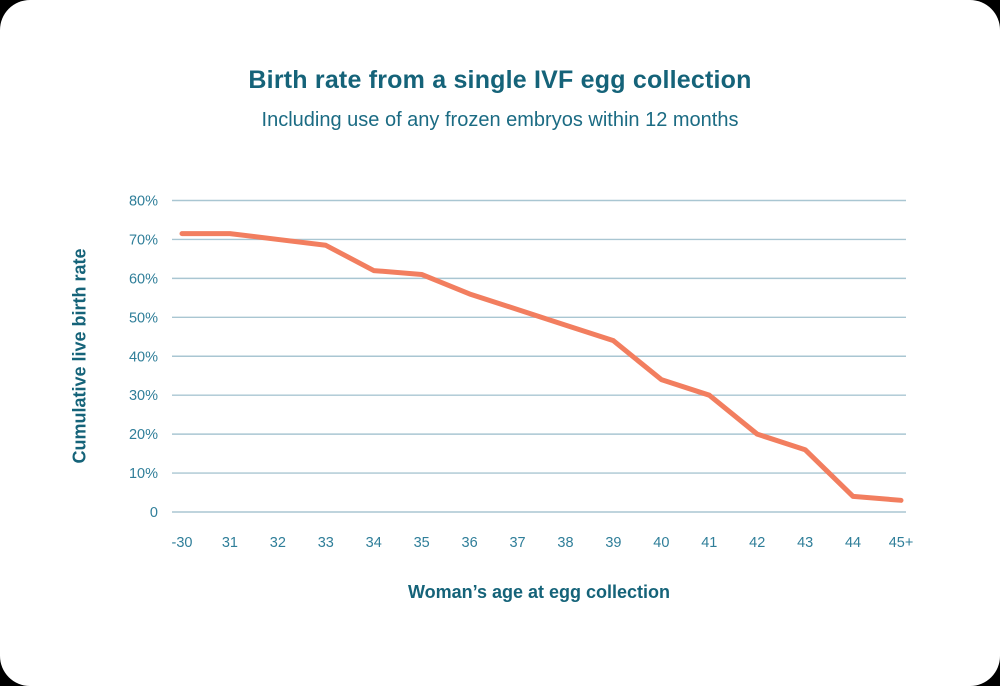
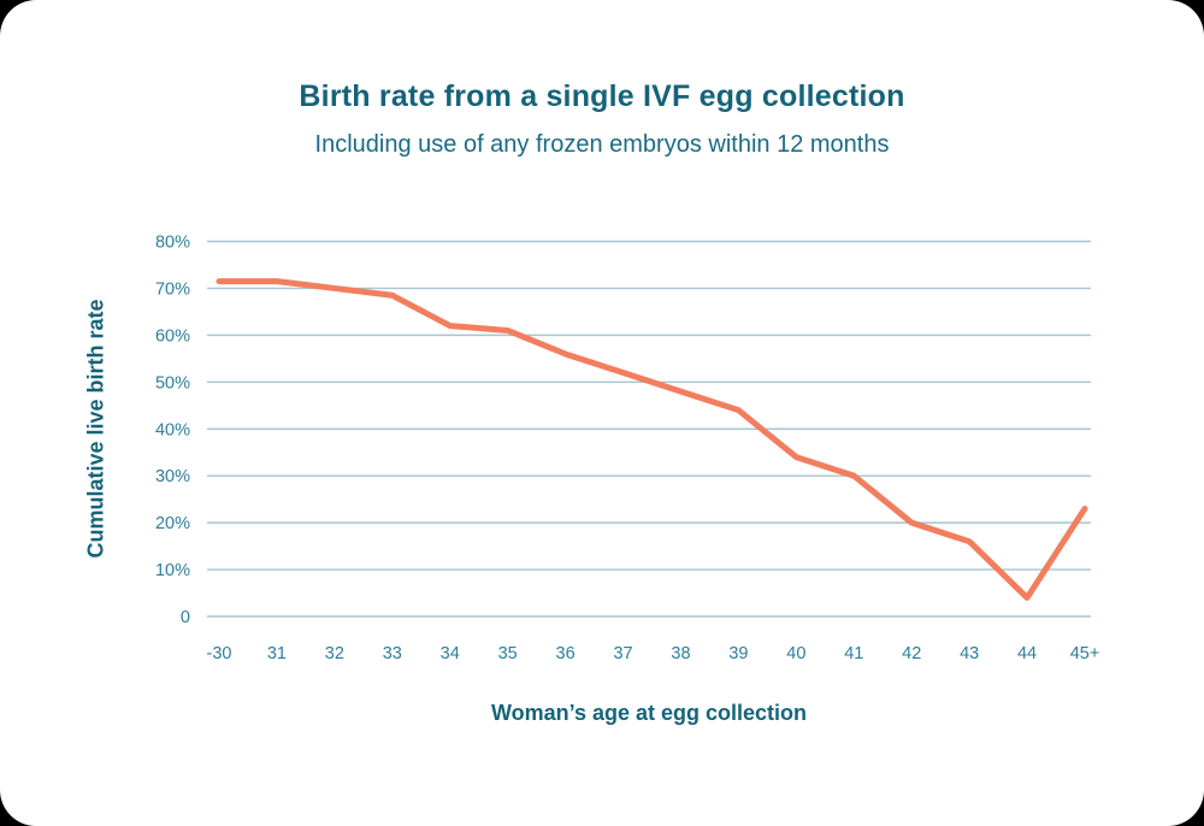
45+: 3% -> 23%
